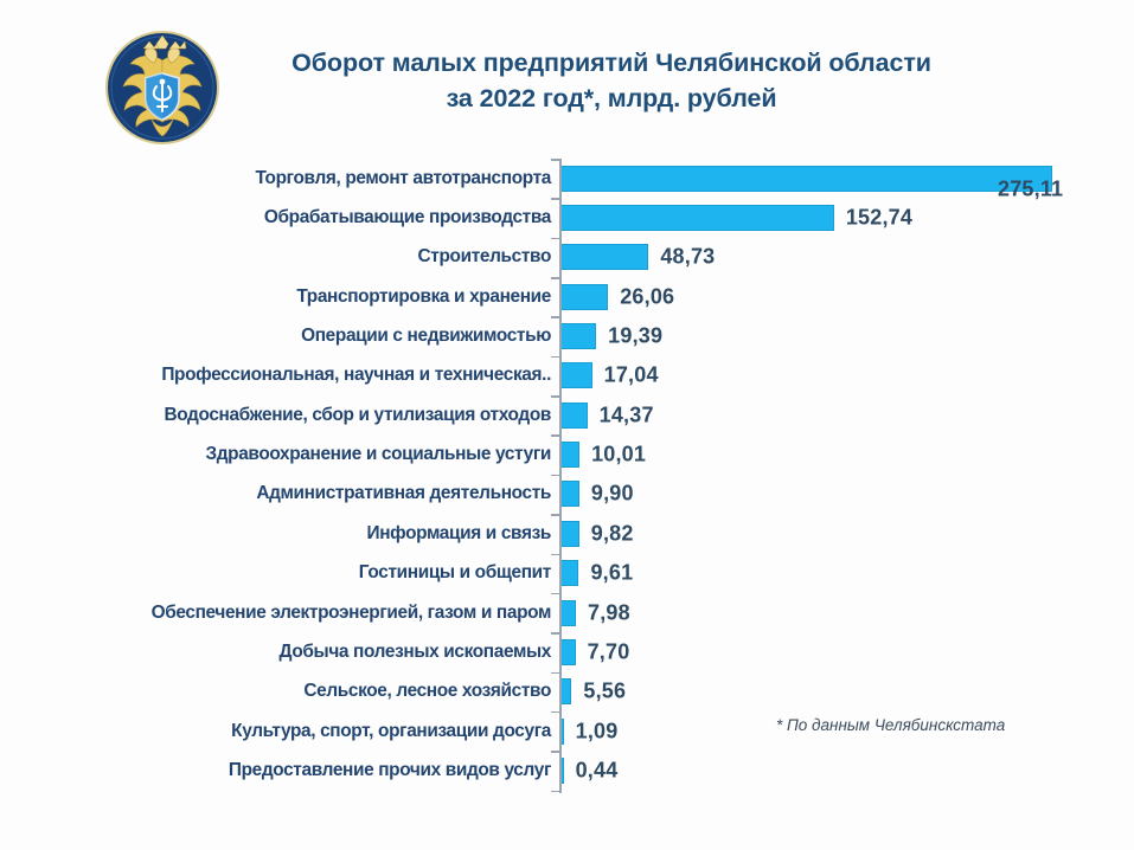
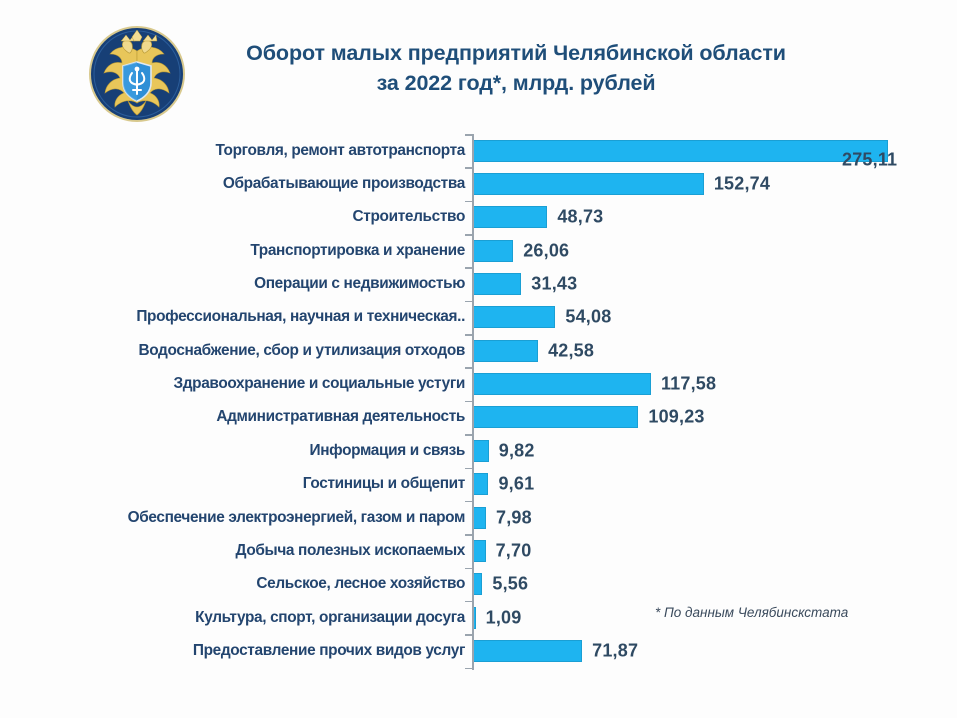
Операции с недвижимостью: 19,39 -> 31,43
Профессиональная, научная и техническая..: 17,04 -> 54,08
Водоснабжение, сбор и утилизация отходов: 14,37 -> 42,58
Здравоохранение и социальные устуги: 10,01 -> 117,58
Административная деятельность: 9,90 -> 109,23
Предоставление прочих видов услуг: 0,44 -> 71,87
